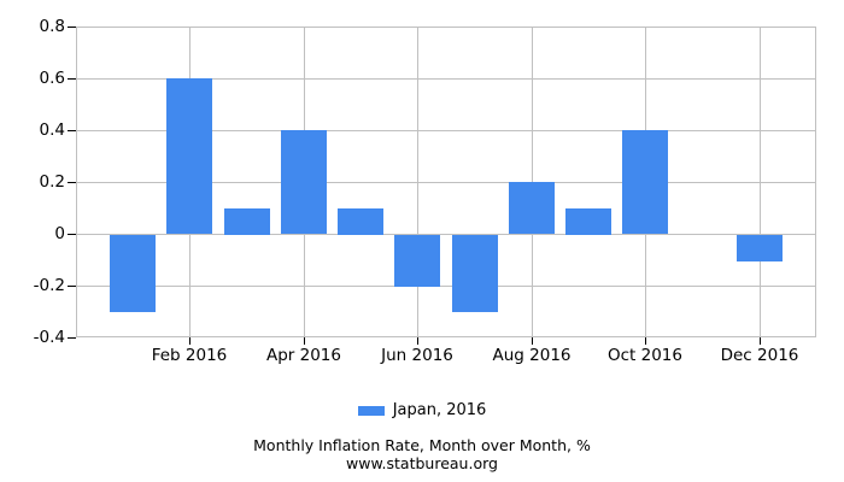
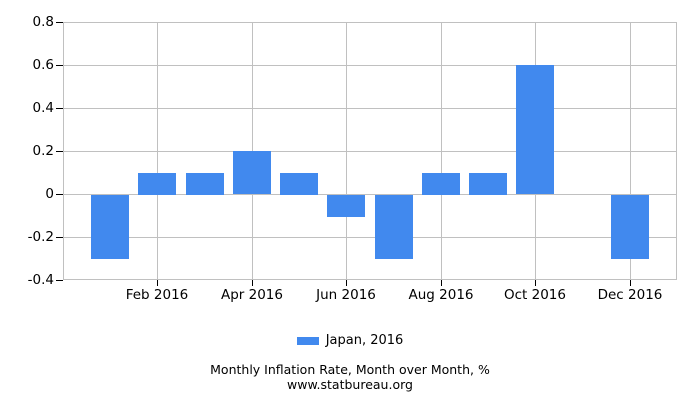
Feb 2016: 0.6 -> 0.1
Apr 2016: 0.4 -> 0.2
Jun 2016: -0.2 -> -0.1
Aug 2016: 0.2 -> 0.1
Oct 2016: 0.4 -> 0.6
Dec 2016: -0.1 -> -0.3
